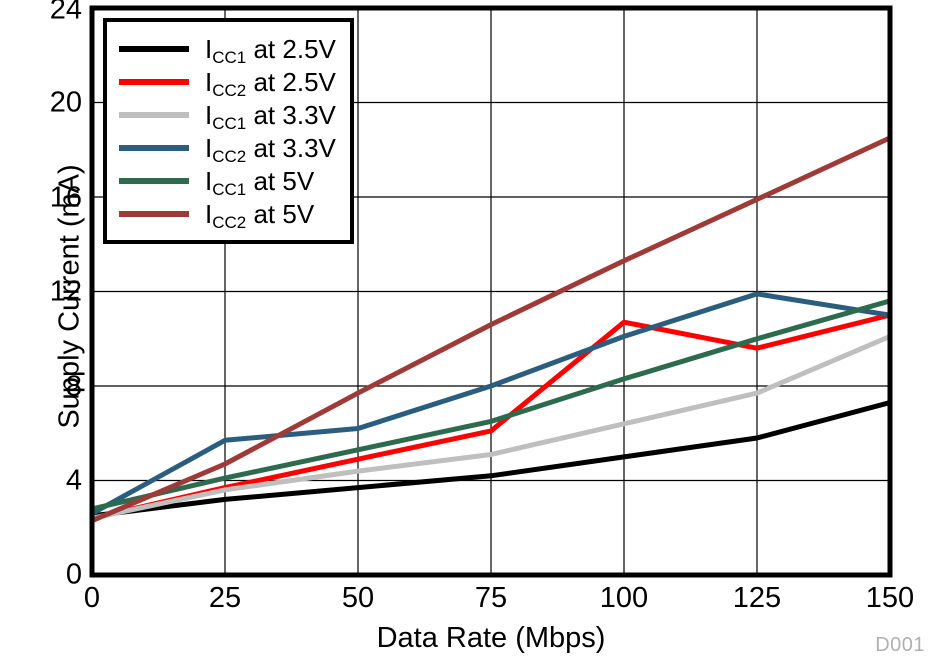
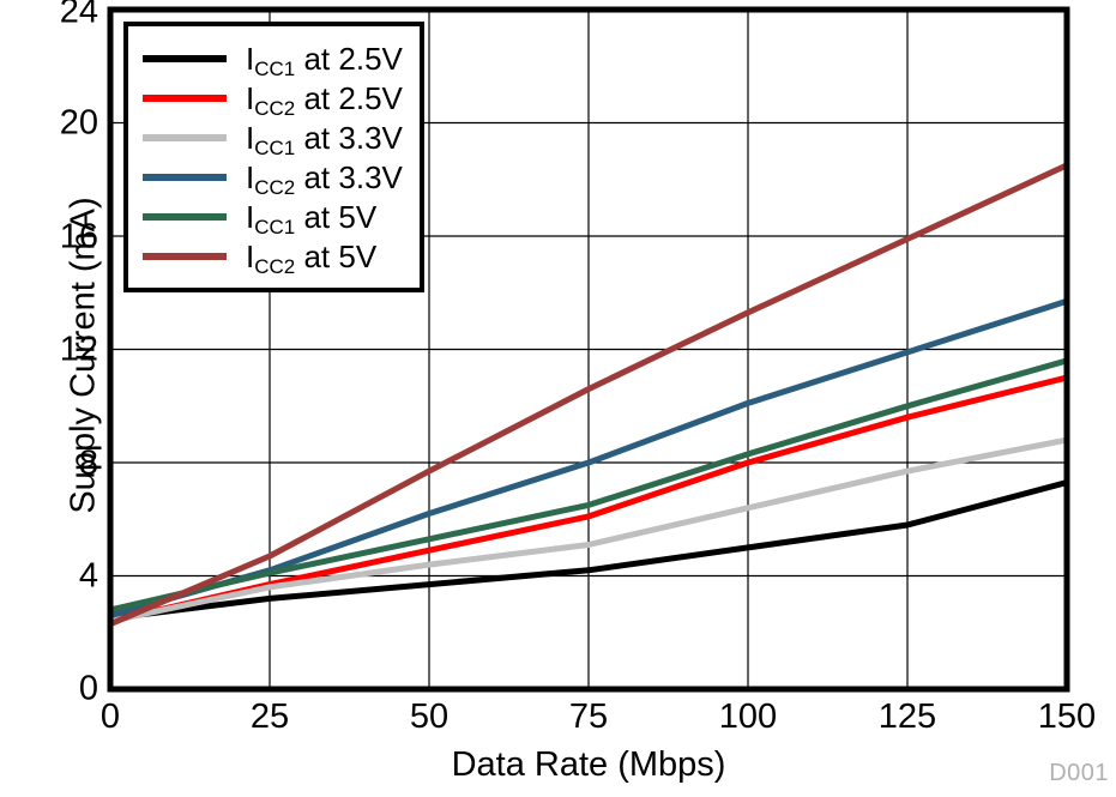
ICC2 at 3.3V/25: 5.7 -> 4.2
ICC2 at 2.5V/100: 10.7 -> 8.0
ICC1 at 3.3V/150: 10.1 -> 8.8
ICC2 at 3.3V/150: 11.0 -> 13.7
